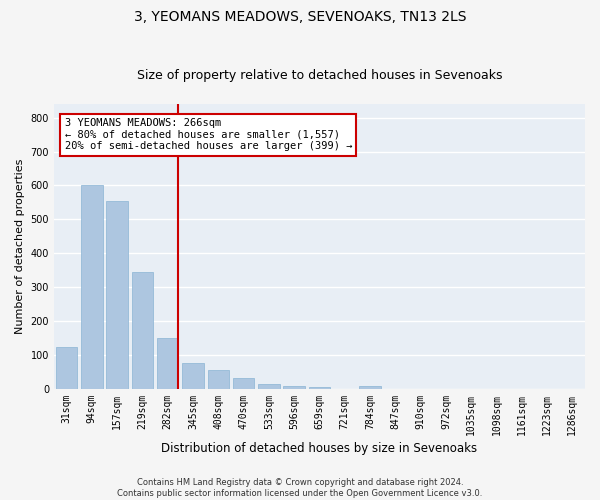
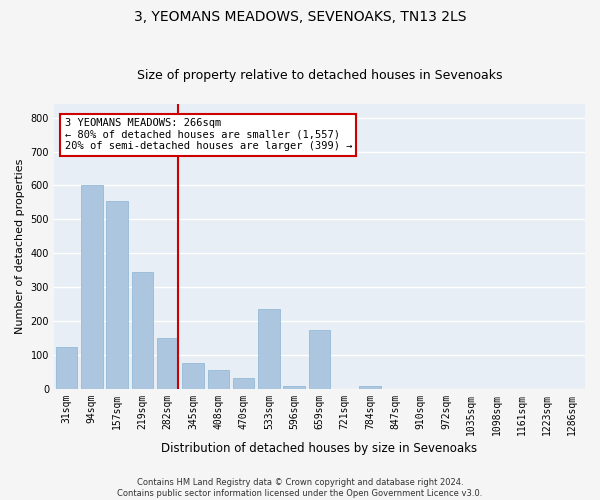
533sqm: 15 -> 235
659sqm: 6 -> 175
